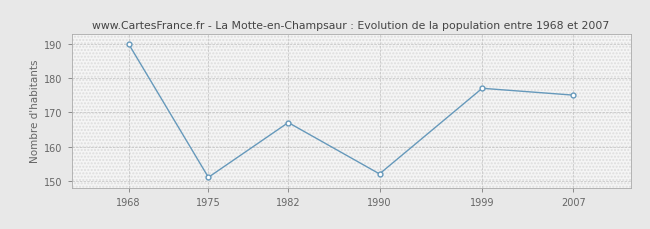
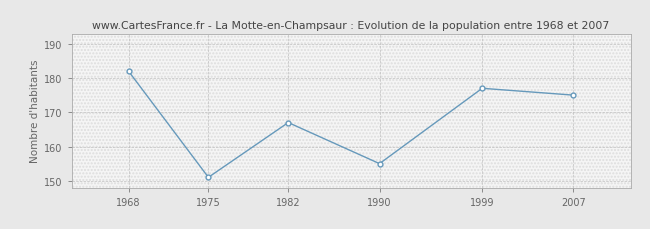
1968: 190 -> 182
1990: 152 -> 155
